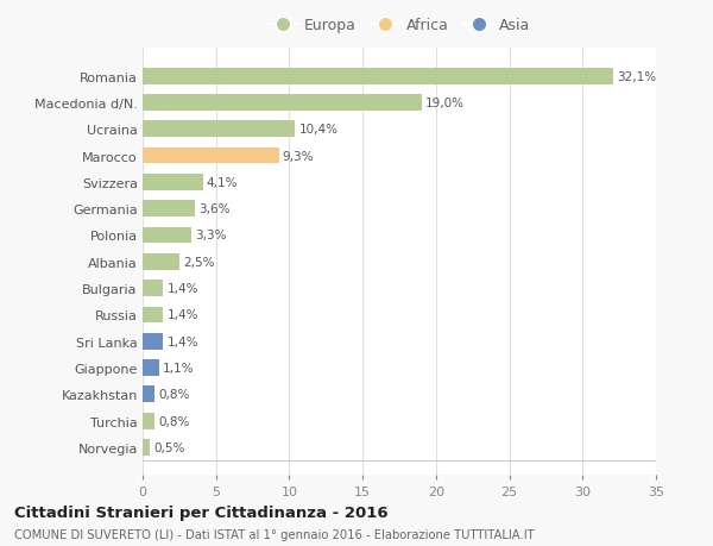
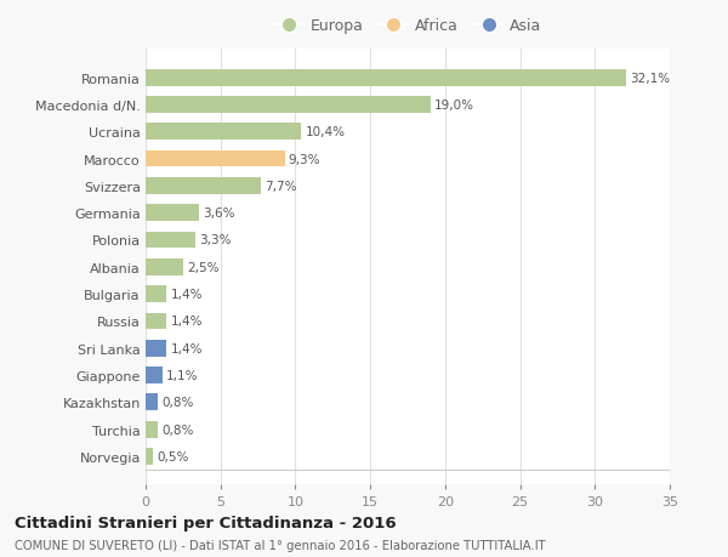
Svizzera: 4,1% -> 7,7%
